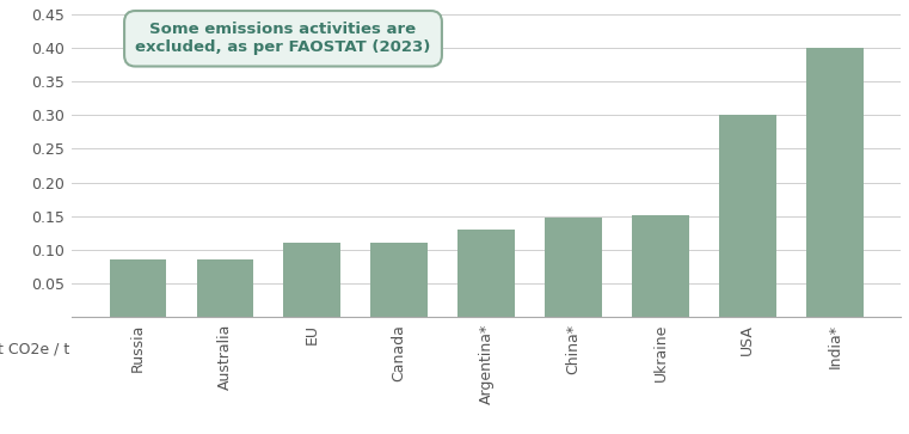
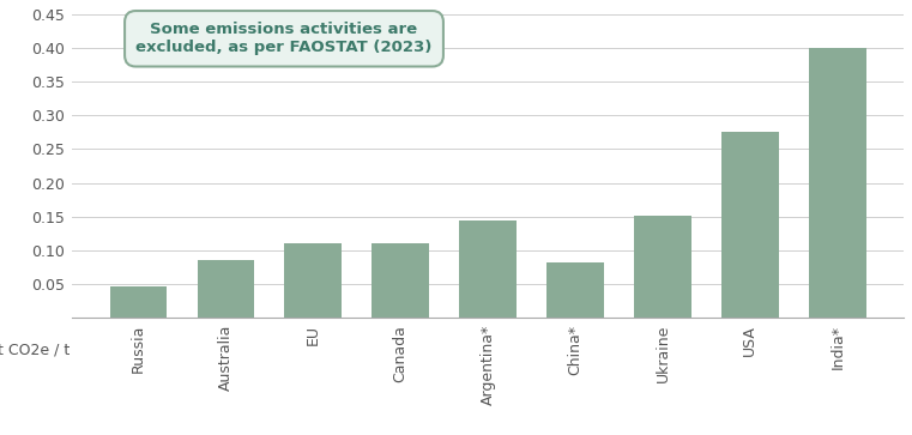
Russia: 0.085 -> 0.046
Argentina*: 0.130 -> 0.144
China*: 0.148 -> 0.082
USA: 0.300 -> 0.276
